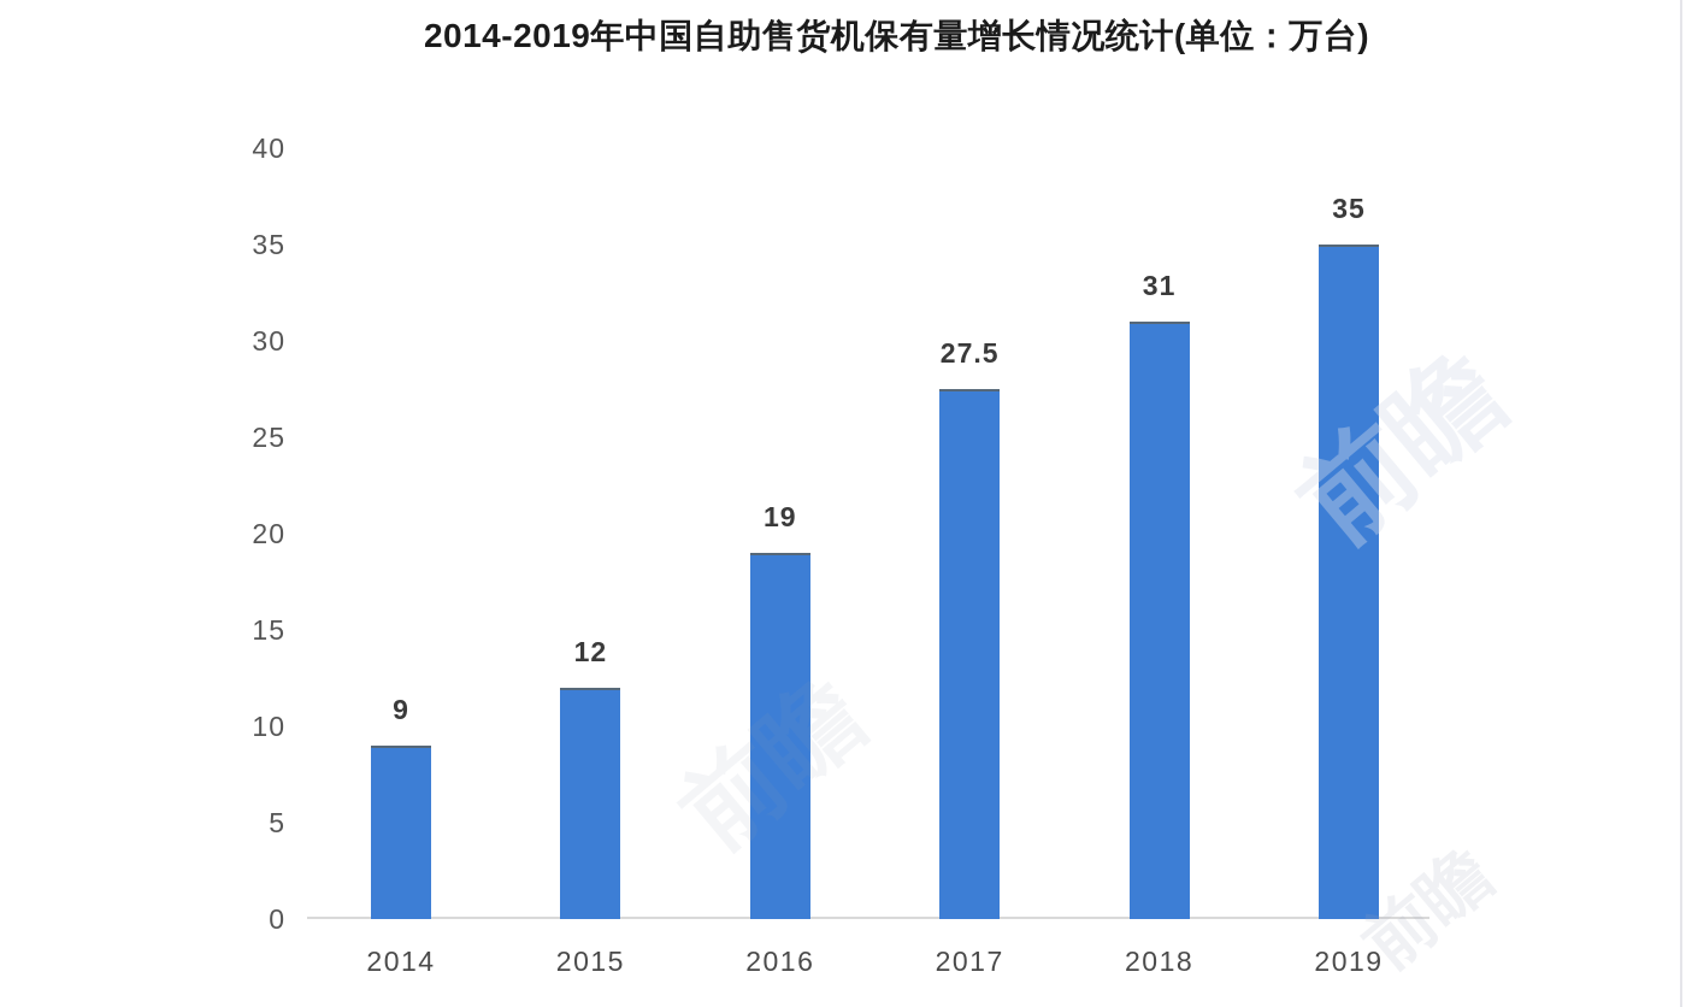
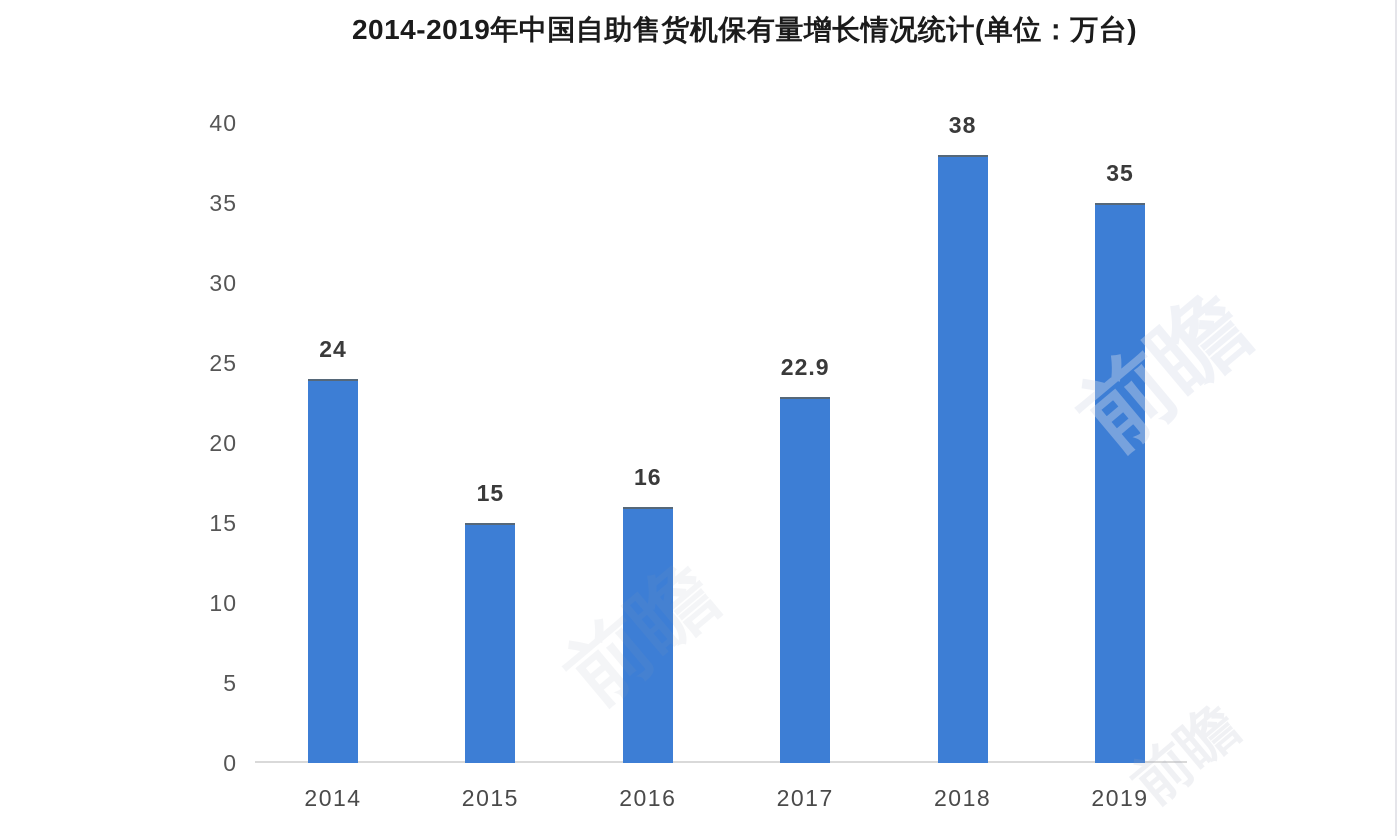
2014: 9 -> 24
2015: 12 -> 15
2016: 19 -> 16
2017: 27.5 -> 22.9
2018: 31 -> 38
